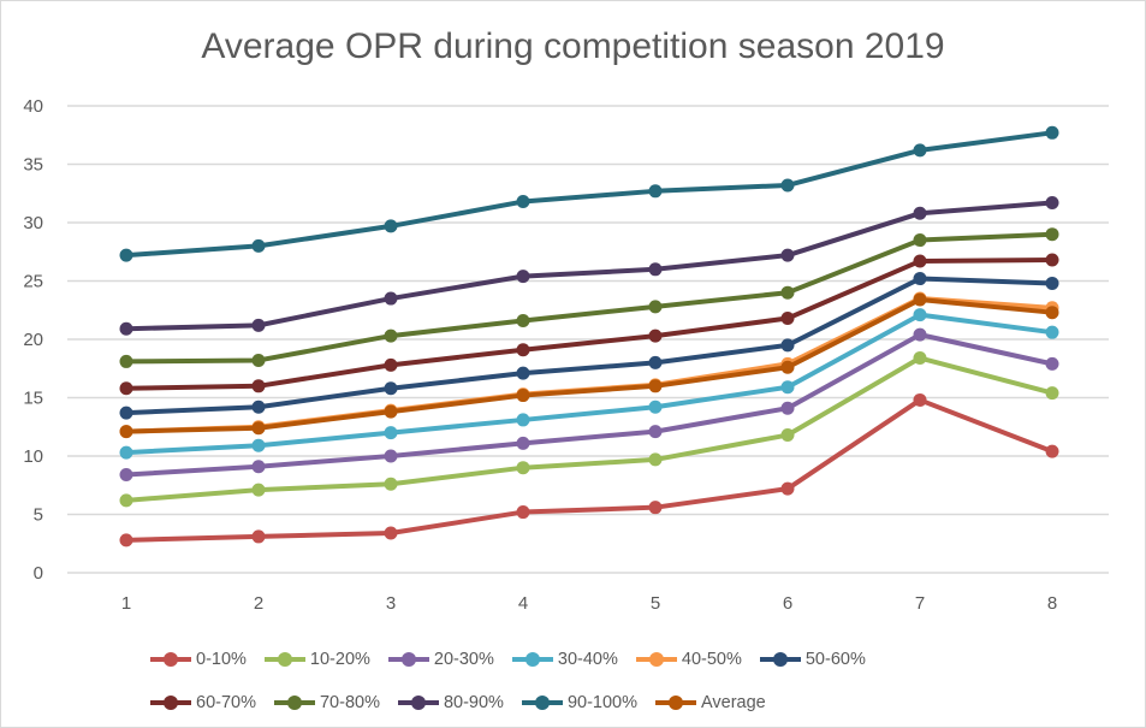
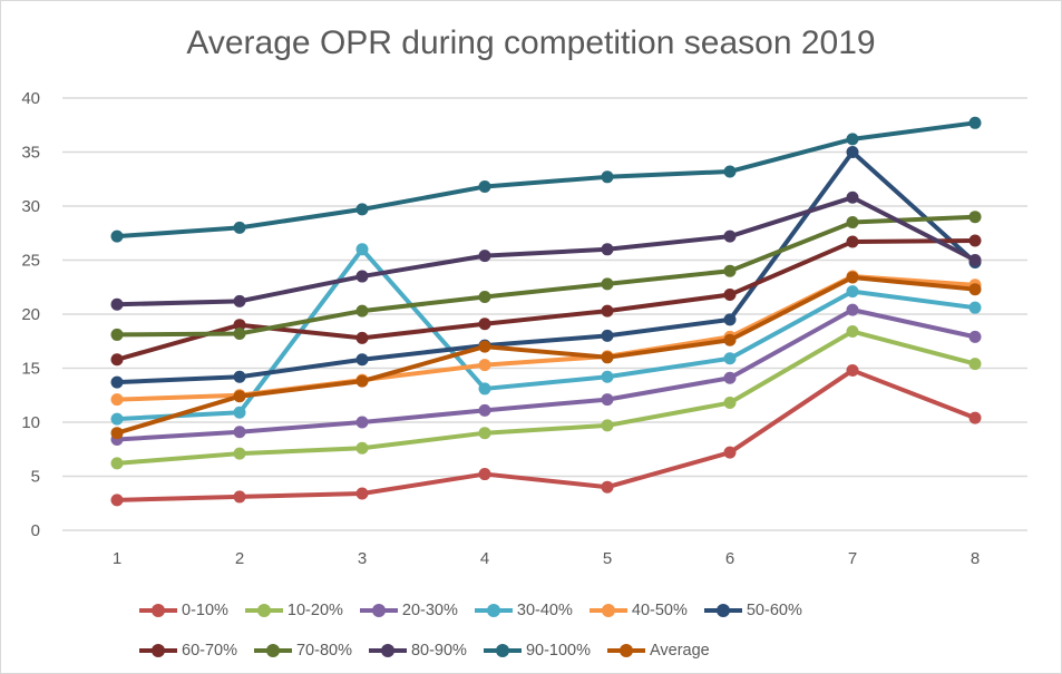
Average/1: 12 -> 9
60-70%/2: 16 -> 19
30-40%/3: 12 -> 26
Average/4: 15 -> 17
0-10%/5: 6 -> 4
50-60%/7: 25 -> 35
80-90%/8: 32 -> 25
